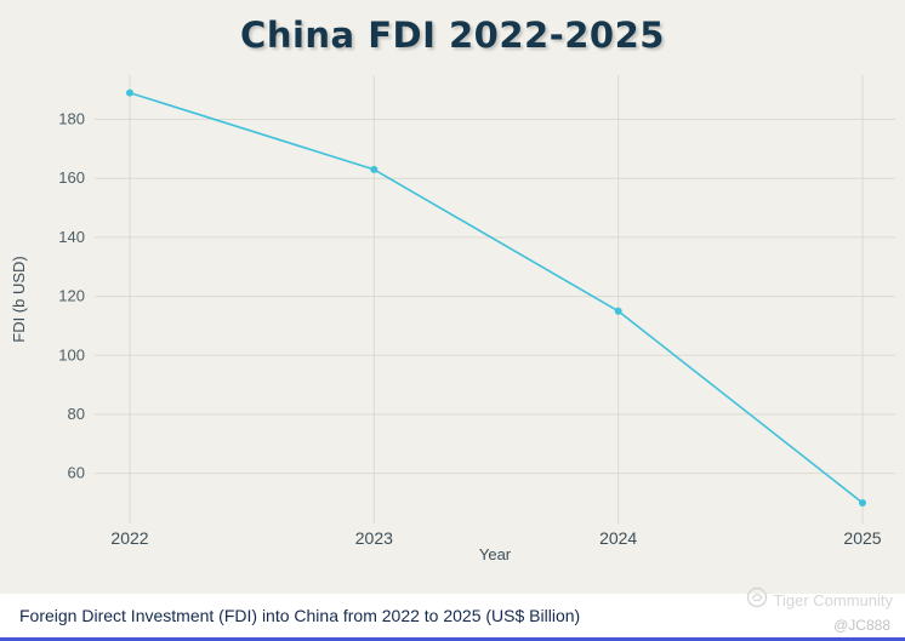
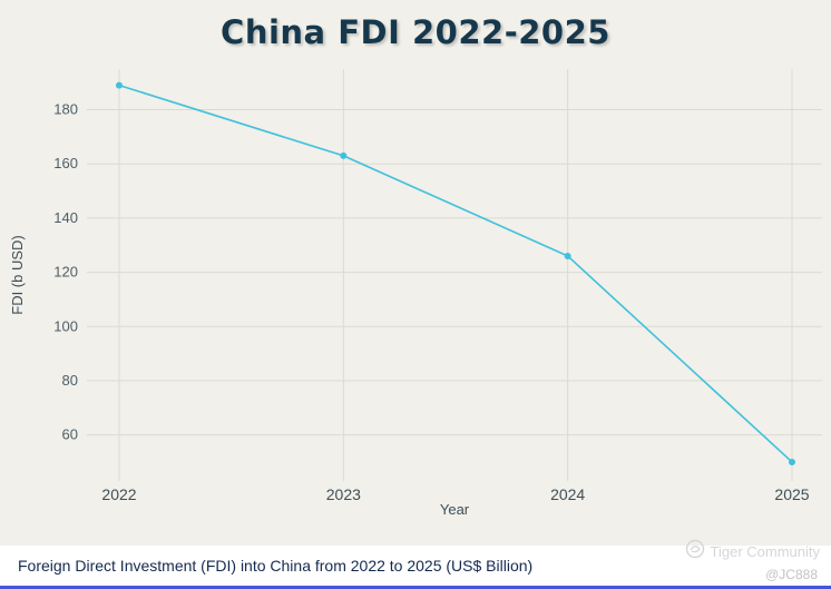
2024: 115 -> 126
